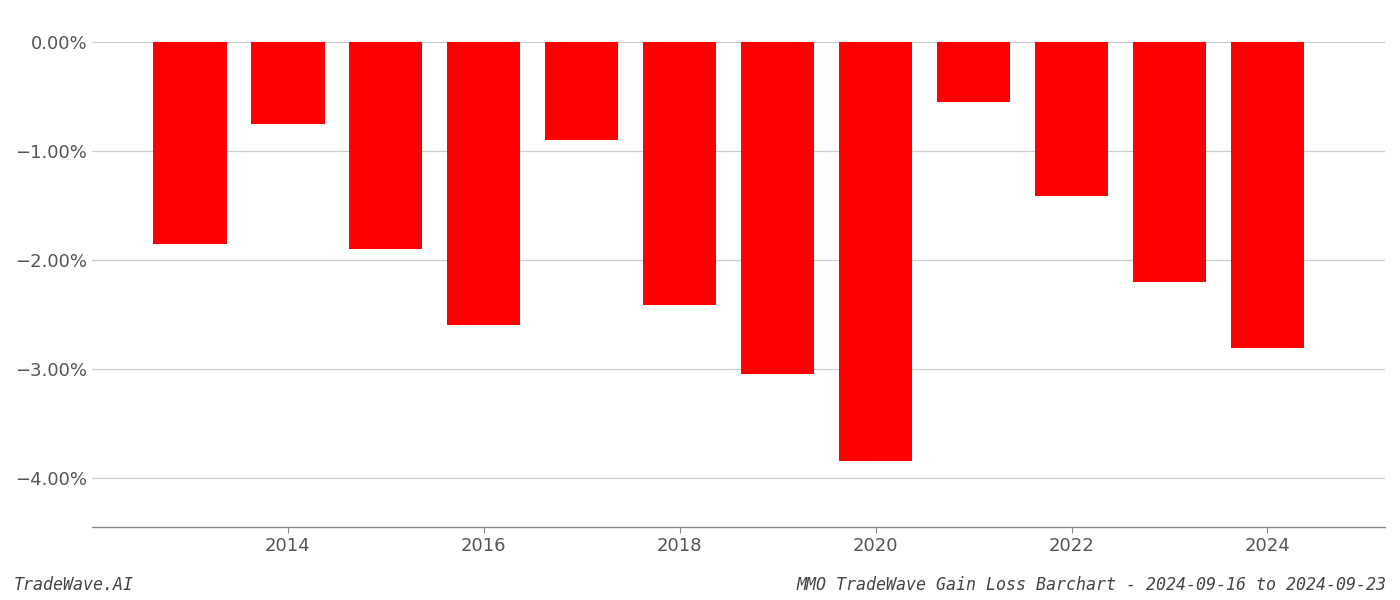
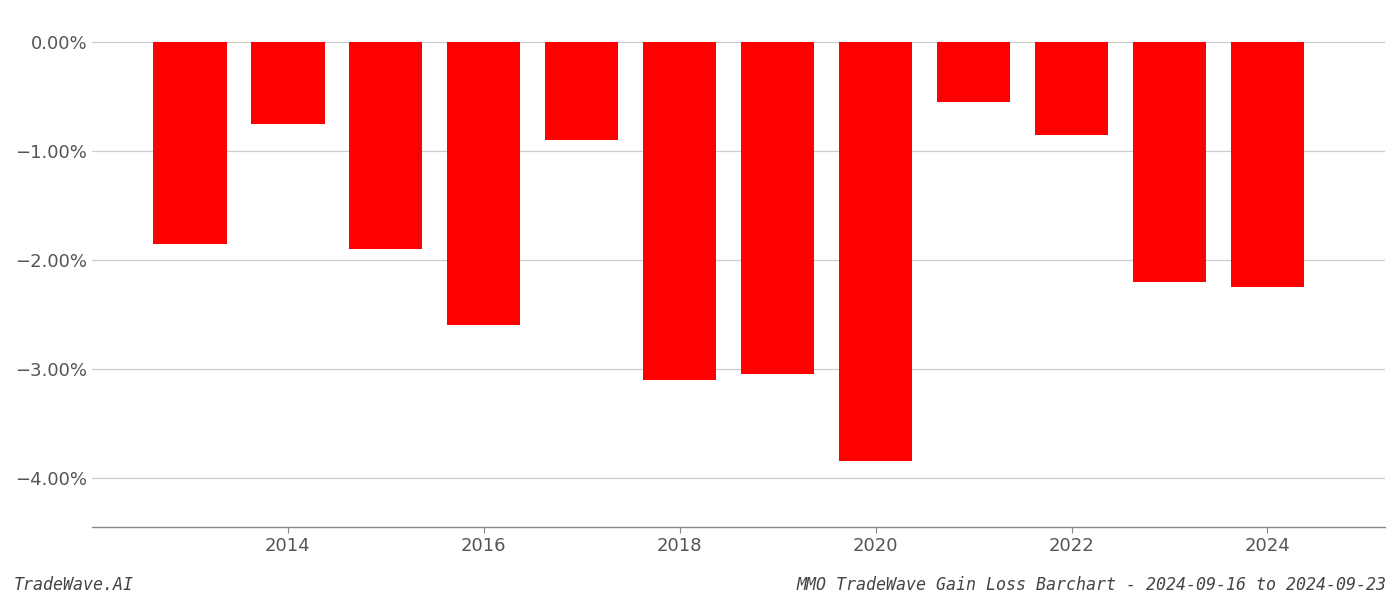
2018: -2.41% -> -3.10%
2022: -1.41% -> -0.85%
2024: -2.81% -> -2.25%
